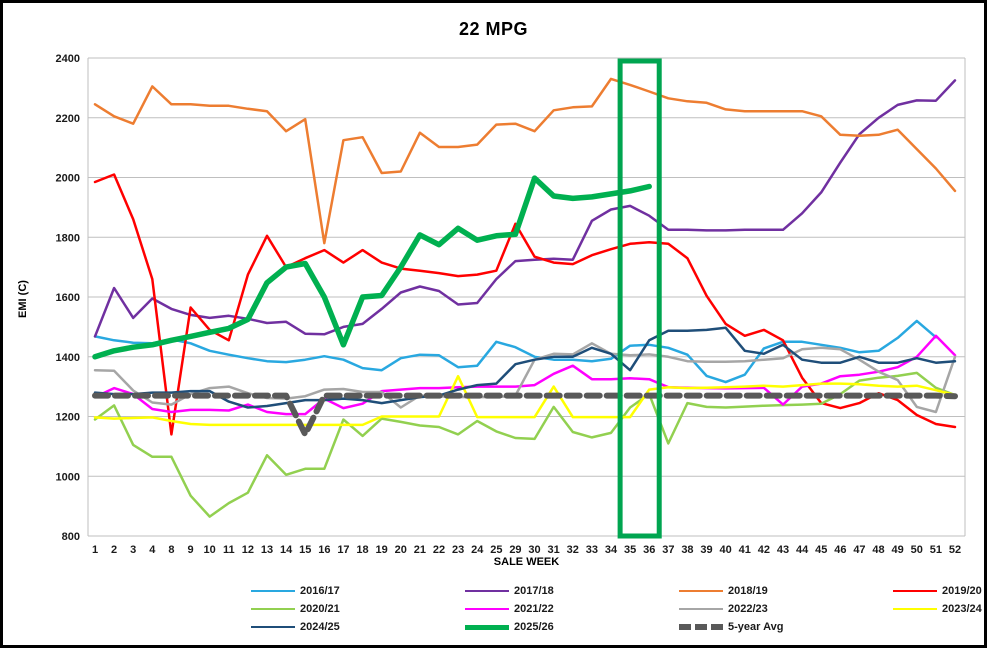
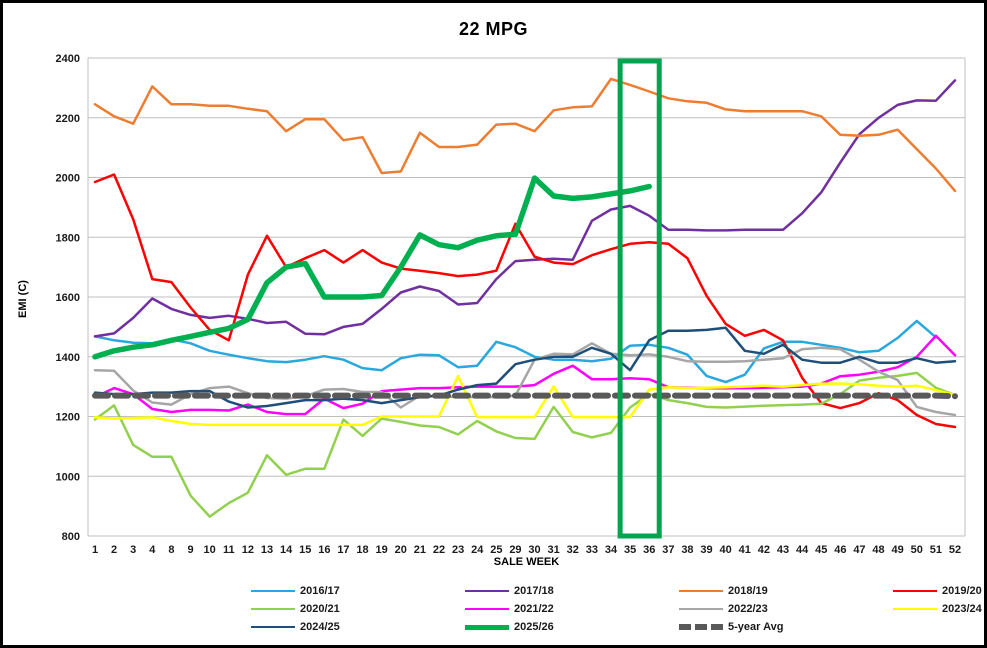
2017/18/2: 1630 -> 1480
2019/20/8: 1140 -> 1650
5-year Avg/15: 1140 -> 1270
2018/19/16: 1780 -> 2200
2025/26/17: 1440 -> 1600
2025/26/23: 1830 -> 1760
2020/21/37: 1110 -> 1260
2021/22/43: 1240 -> 1300
2022/23/52: 1400 -> 1200
